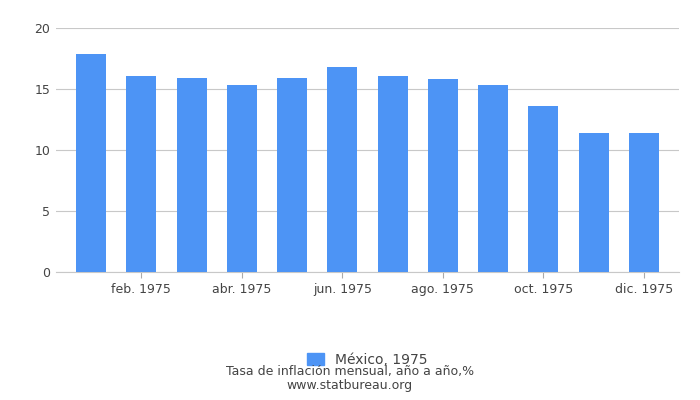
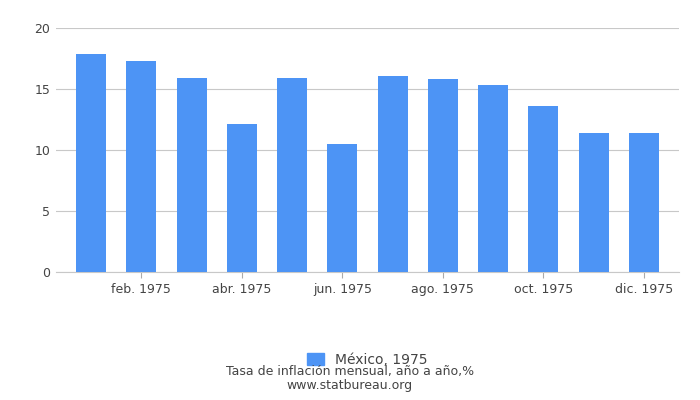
feb. 1975: 16.1 -> 17.3
abr. 1975: 15.3 -> 12.1
jun. 1975: 16.8 -> 10.5
